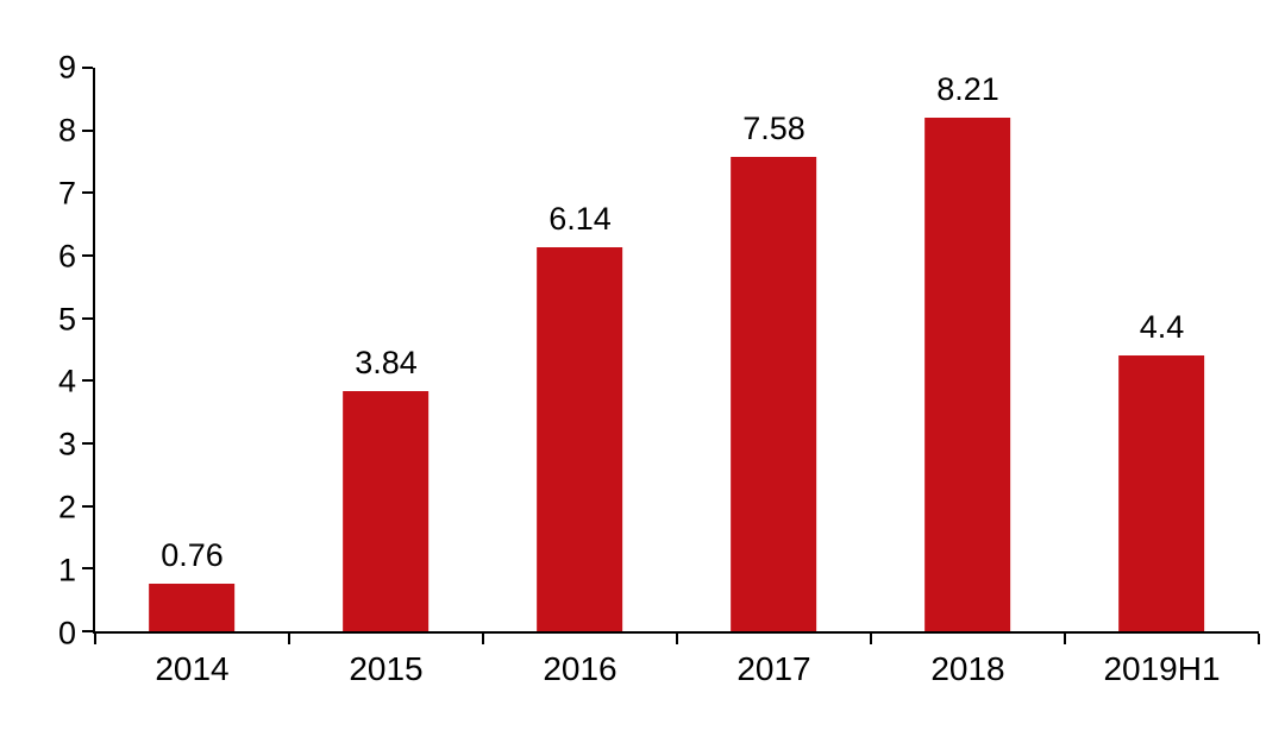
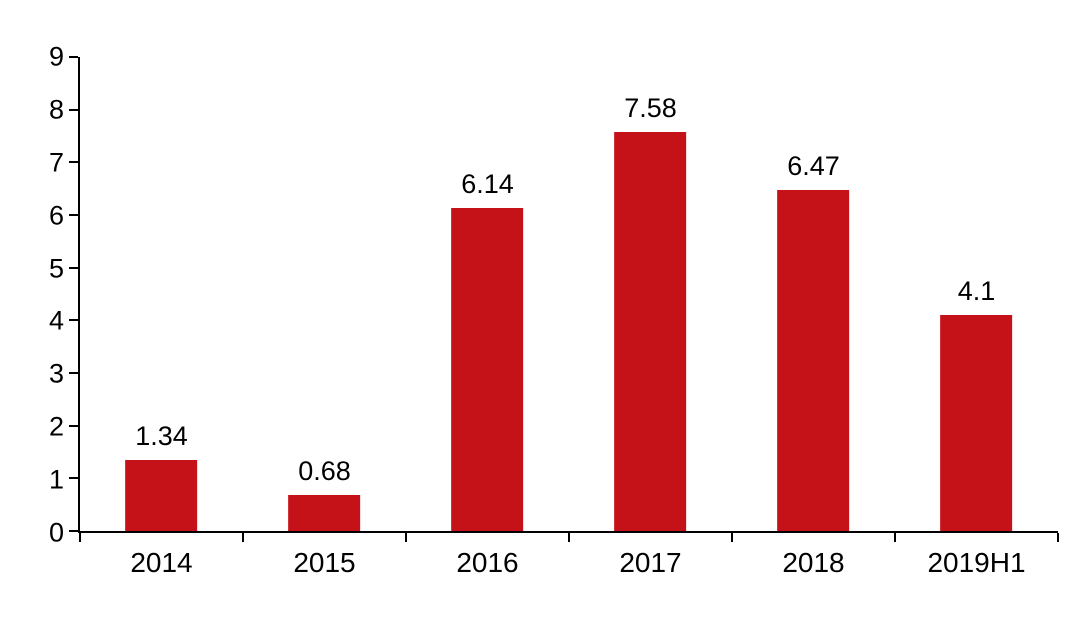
2014: 0.76 -> 1.34
2015: 3.84 -> 0.68
2018: 8.21 -> 6.47
2019H1: 4.4 -> 4.1
